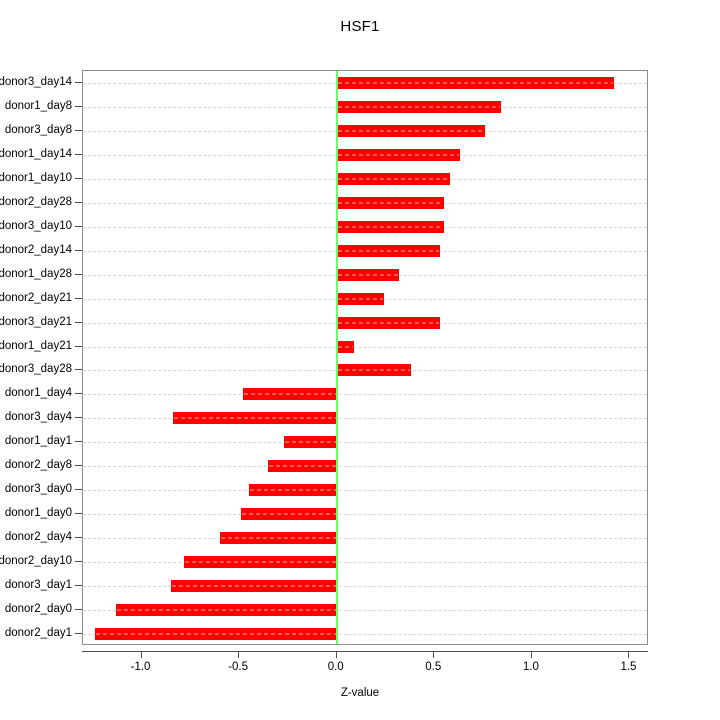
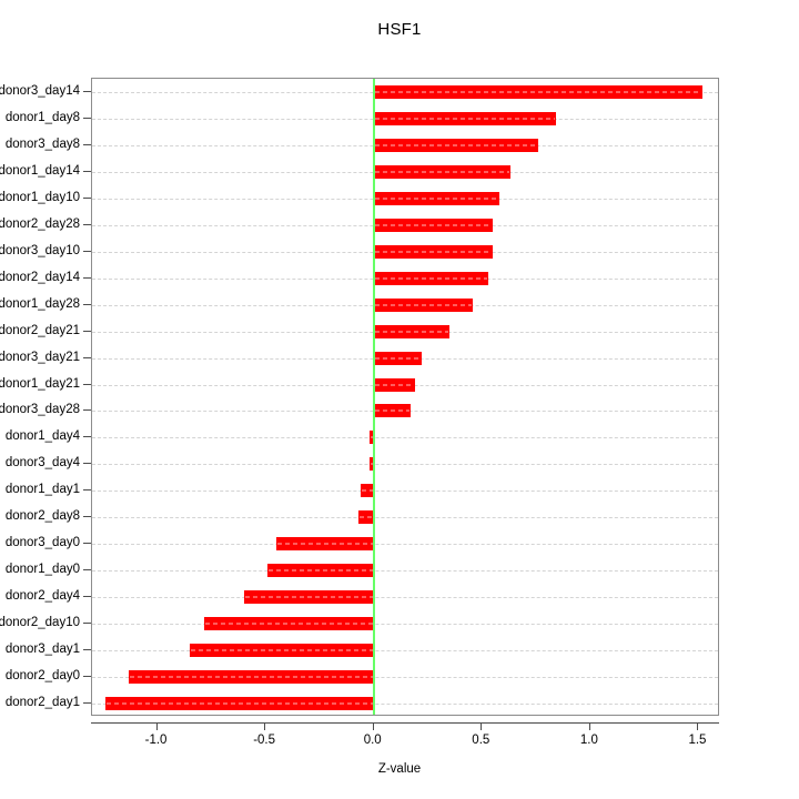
donor3_day14: 1.42 -> 1.52
donor1_day28: 0.32 -> 0.46
donor2_day21: 0.24 -> 0.35
donor3_day21: 0.53 -> 0.22
donor1_day21: 0.09 -> 0.19
donor3_day28: 0.38 -> 0.17
donor1_day4: -0.48 -> -0.02
donor3_day4: -0.84 -> -0.02
donor1_day1: -0.27 -> -0.06
donor2_day8: -0.35 -> -0.07
